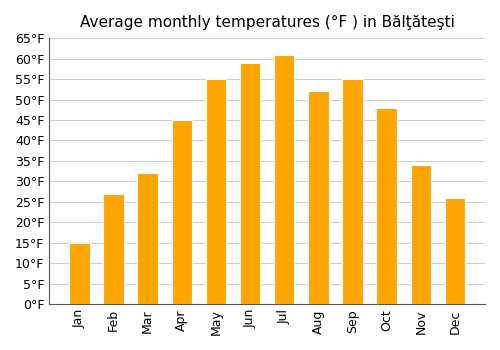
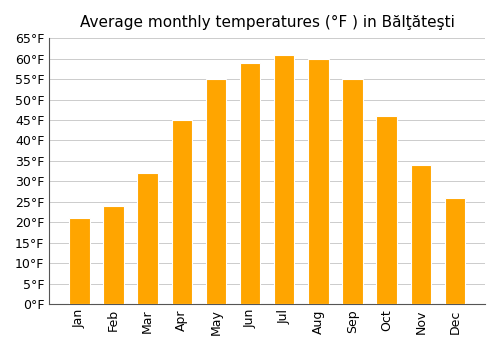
Jan: 15°F -> 21°F
Feb: 27°F -> 24°F
Aug: 52°F -> 60°F
Oct: 48°F -> 46°F
